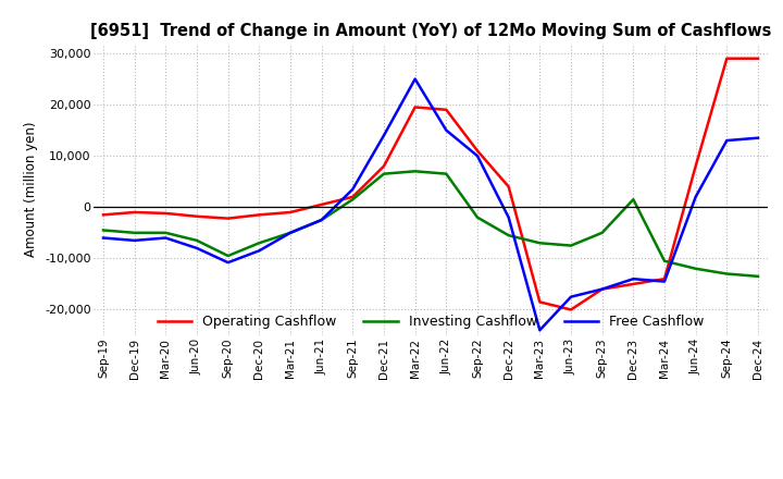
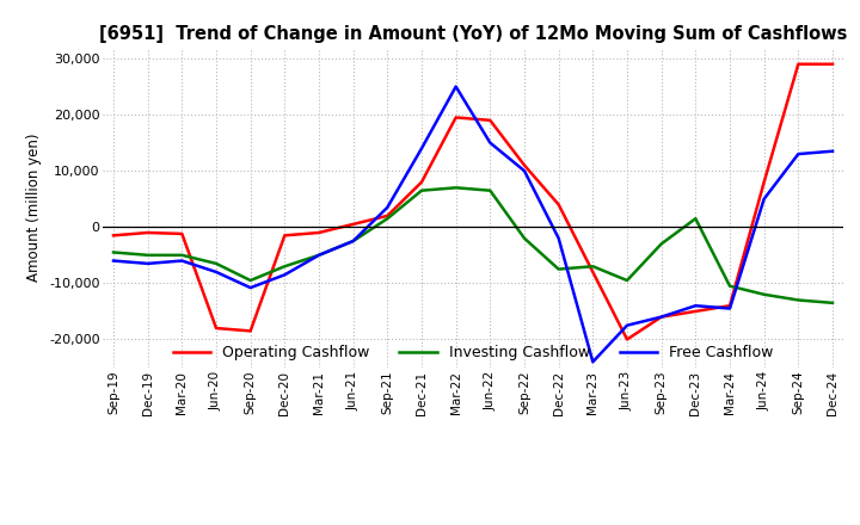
Operating Cashflow/Jun-20: -1,800 -> -18,000
Operating Cashflow/Sep-20: -2,200 -> -18,500
Investing Cashflow/Dec-22: -5,500 -> -7,500
Operating Cashflow/Mar-23: -18,500 -> -8,000
Investing Cashflow/Jun-23: -7,500 -> -9,500
Investing Cashflow/Sep-23: -5,000 -> -3,000
Free Cashflow/Jun-24: 2,000 -> 5,000
